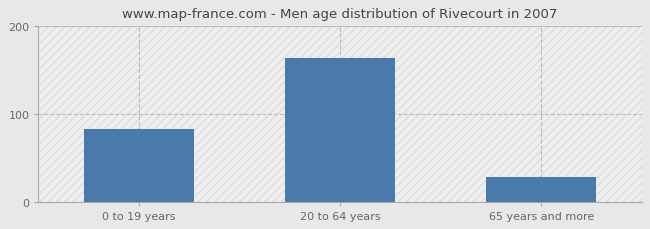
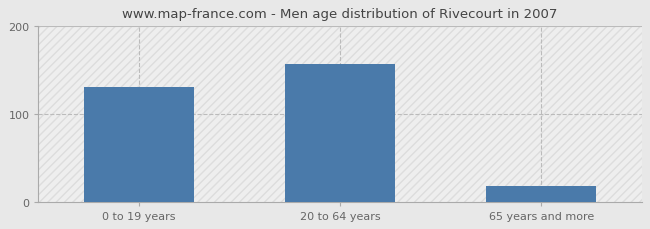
0 to 19 years: 83 -> 130
20 to 64 years: 163 -> 156
65 years and more: 28 -> 18
